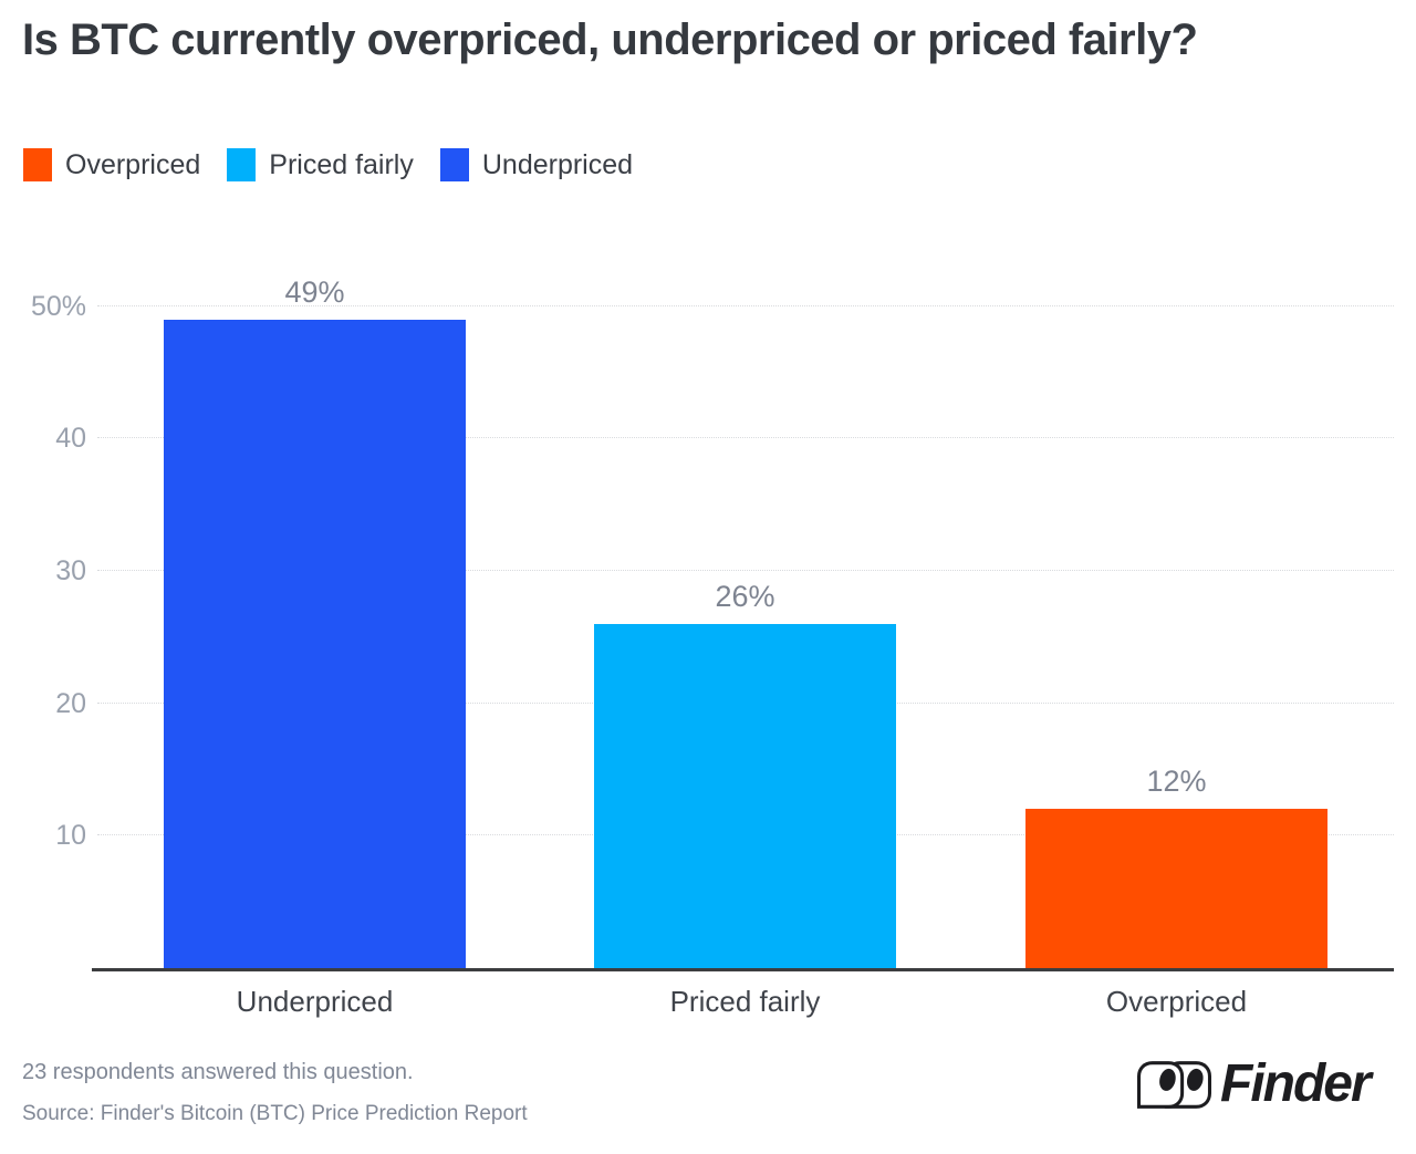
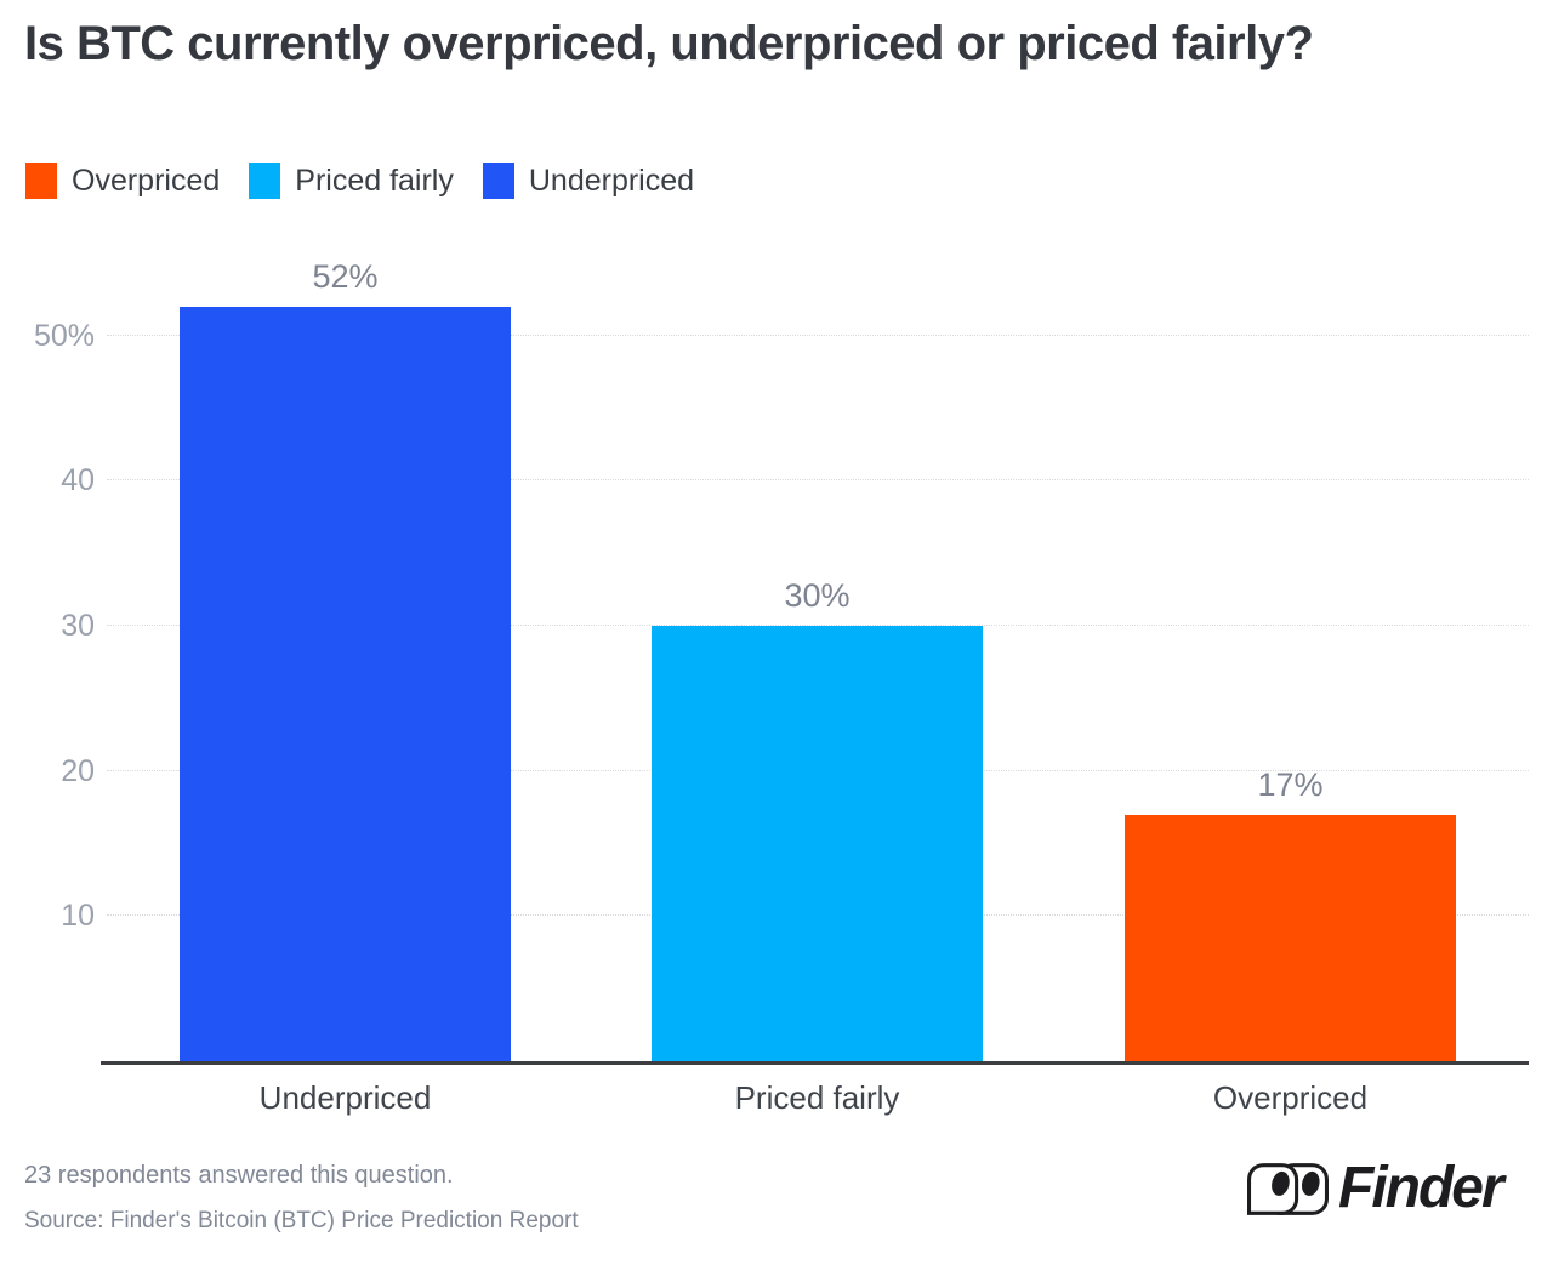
Underpriced: 49% -> 52%
Priced fairly: 26% -> 30%
Overpriced: 12% -> 17%
